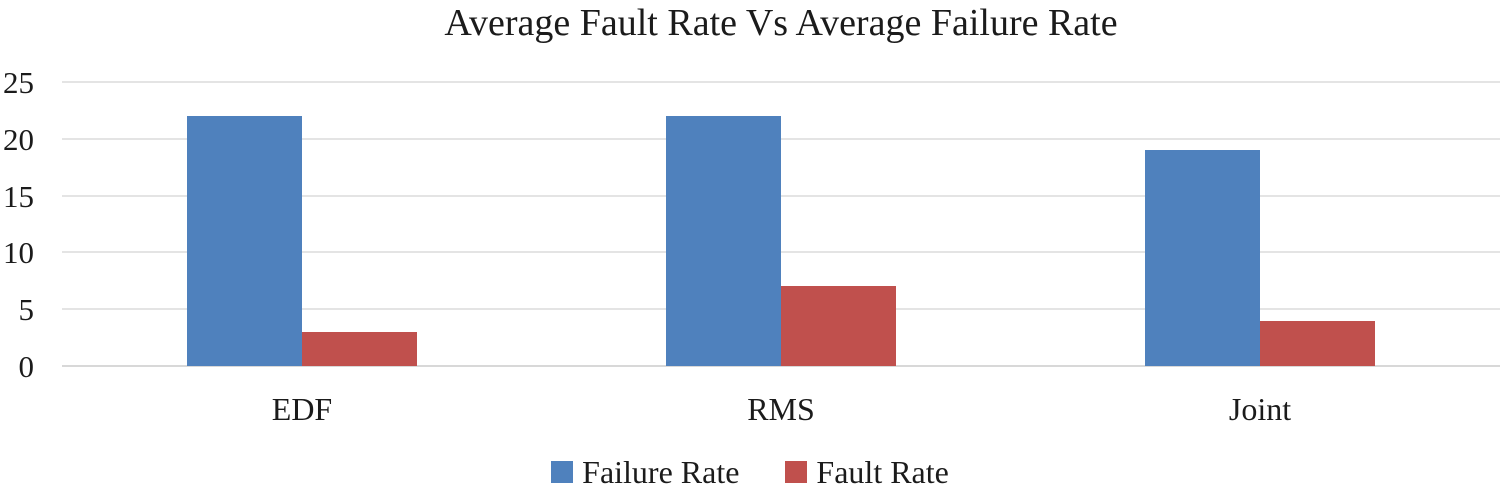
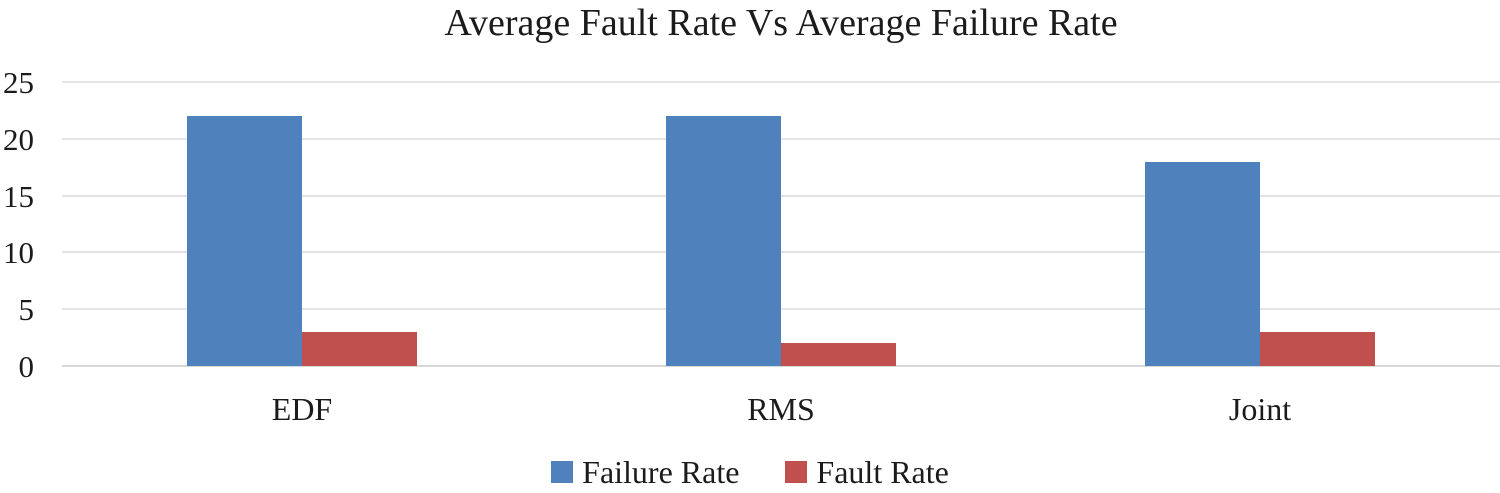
Fault Rate/RMS: 7 -> 2
Failure Rate/Joint: 19 -> 18
Fault Rate/Joint: 4 -> 3
